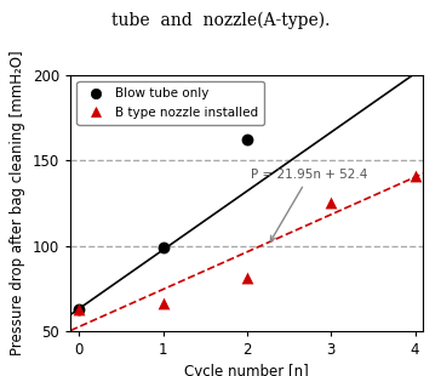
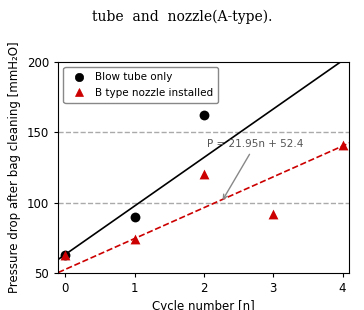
Blow tube only/1: 99 -> 90
B type nozzle installed/1: 66 -> 74
B type nozzle installed/2: 81 -> 120
B type nozzle installed/3: 125 -> 92
